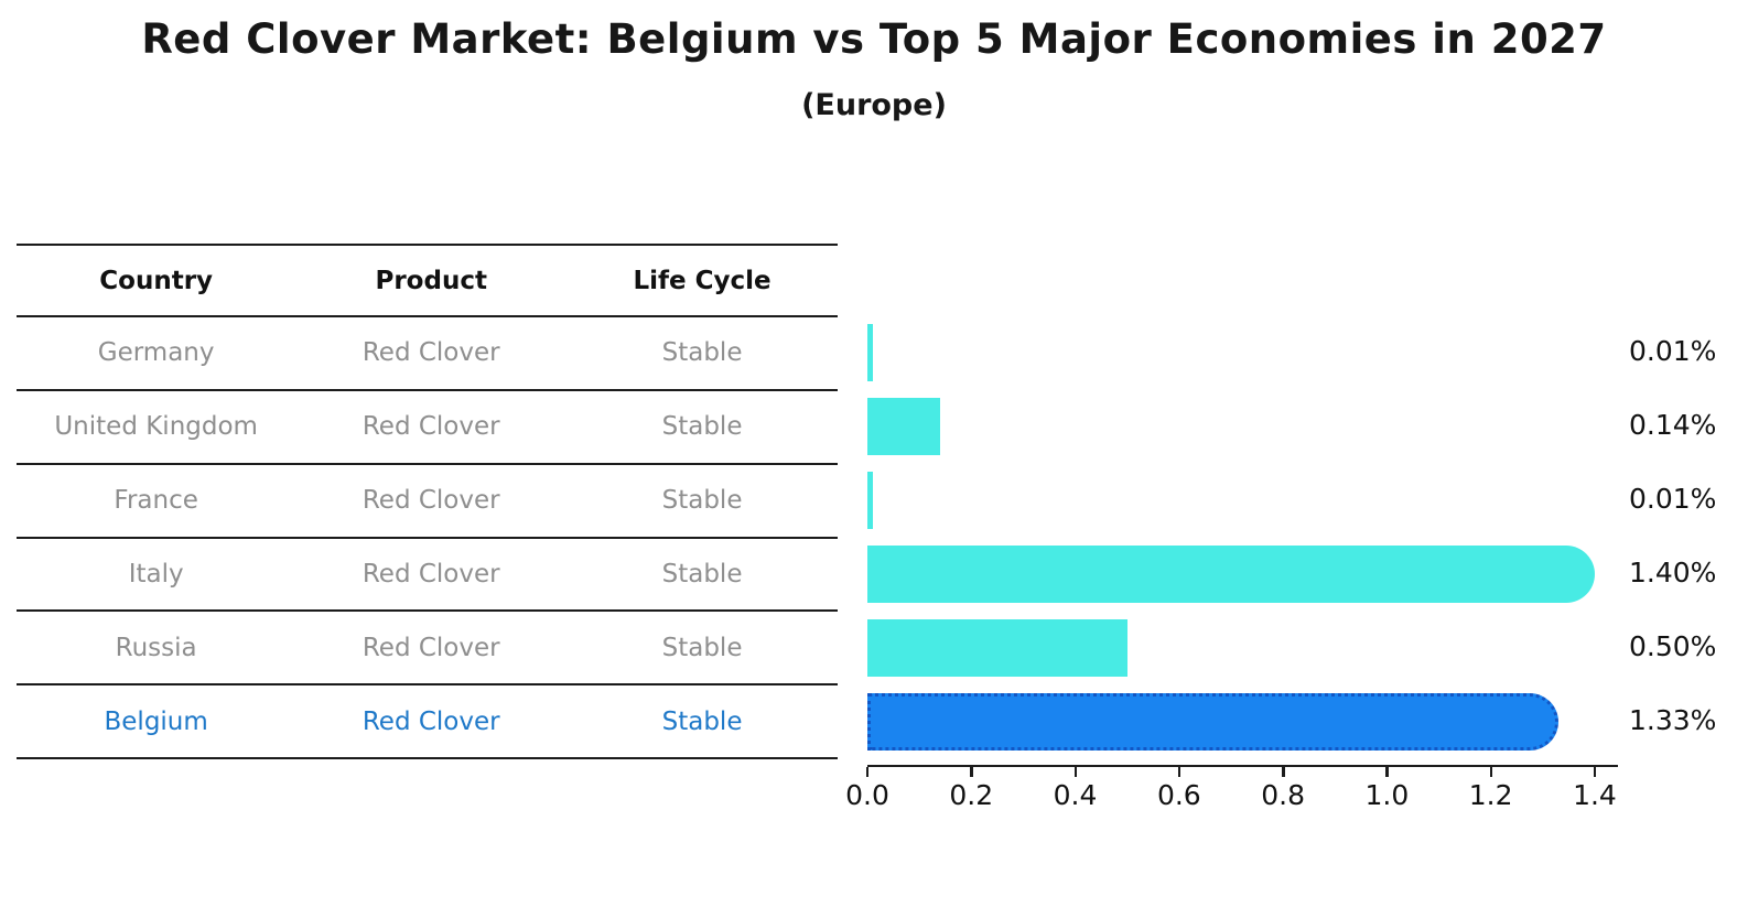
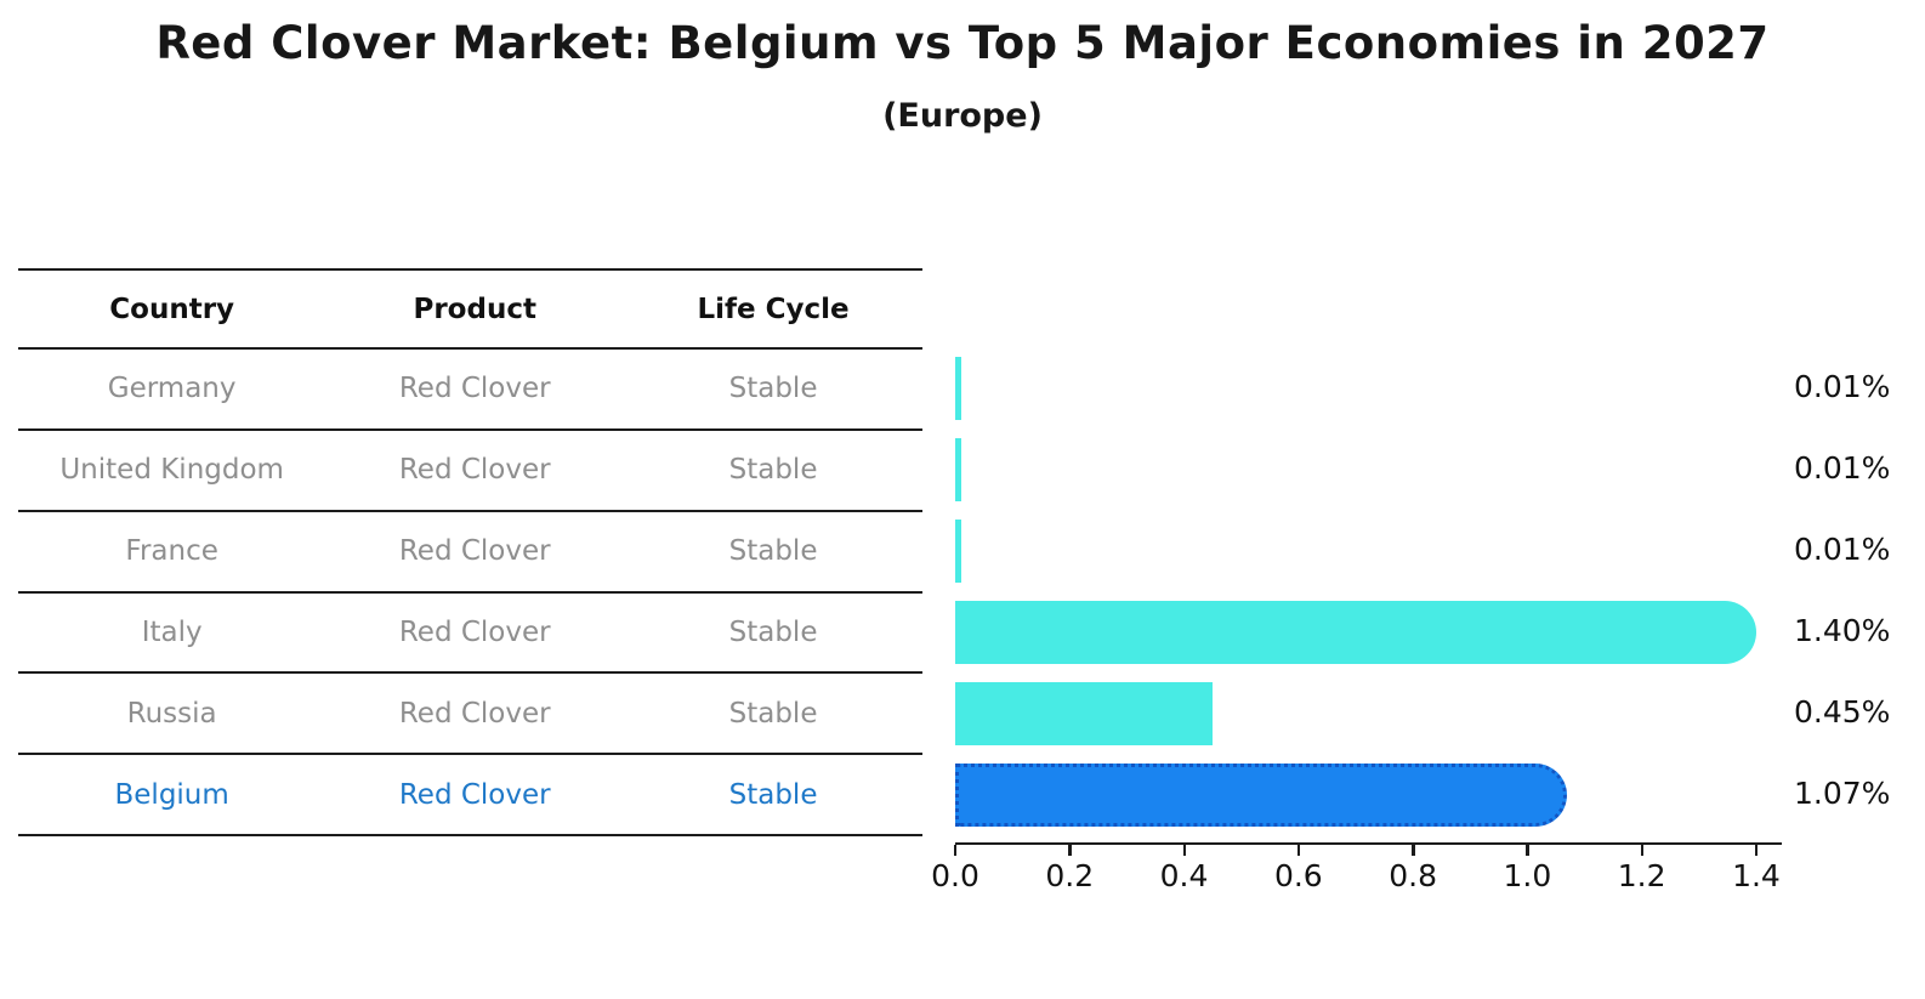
United Kingdom: 0.14% -> 0.01%
Russia: 0.50% -> 0.45%
Belgium: 1.33% -> 1.07%
